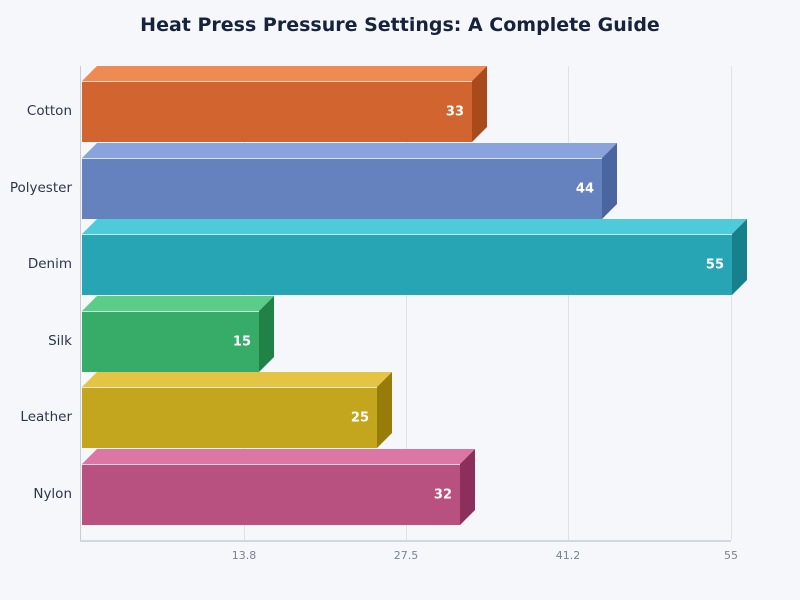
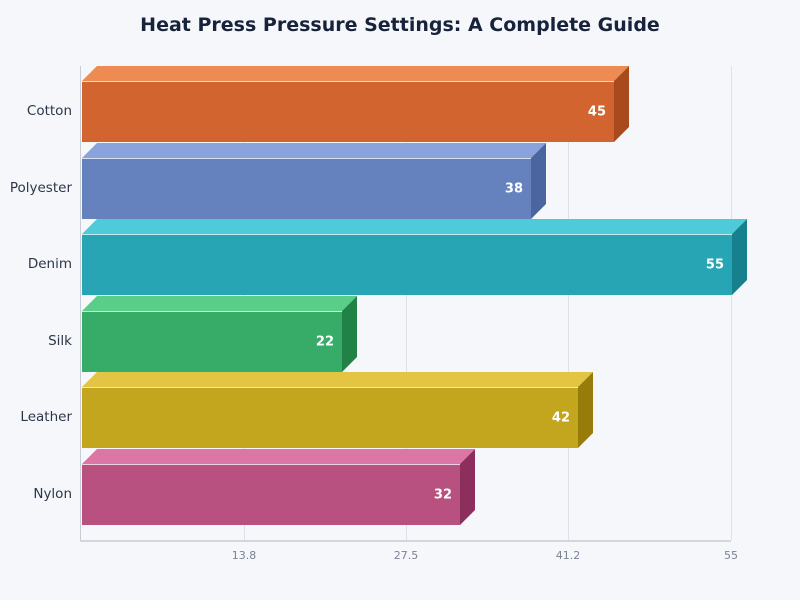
Cotton: 33 -> 45
Polyester: 44 -> 38
Silk: 15 -> 22
Leather: 25 -> 42
